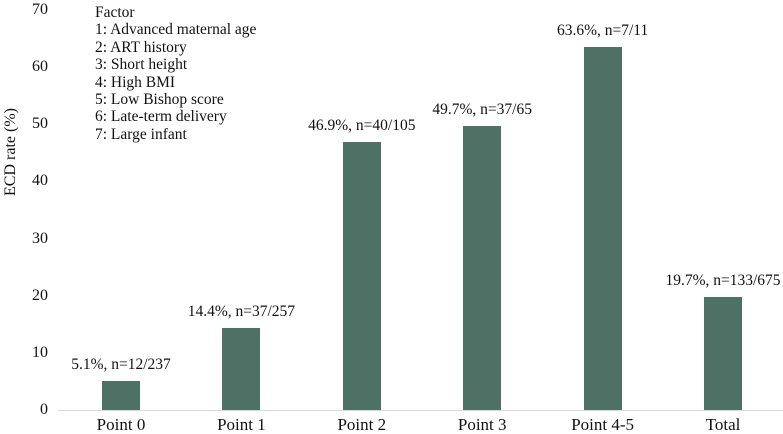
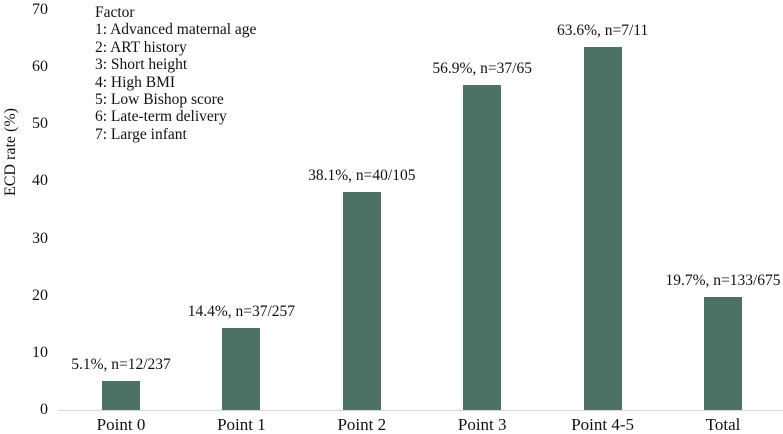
Point 2: 46.9% -> 38.1%
Point 3: 49.7% -> 56.9%
